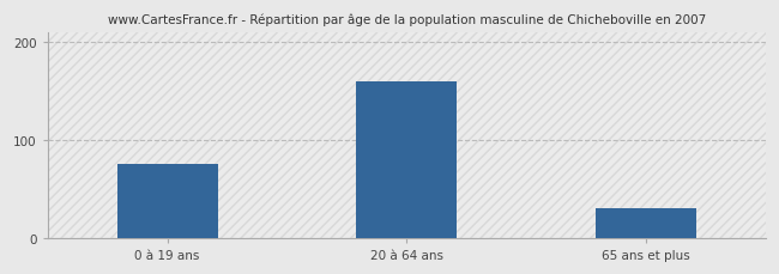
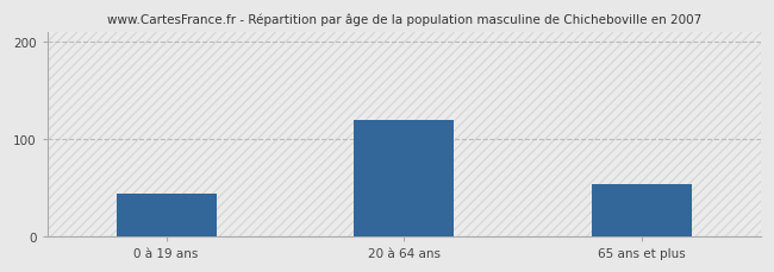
0 à 19 ans: 75 -> 44
20 à 64 ans: 160 -> 120
65 ans et plus: 30 -> 54
